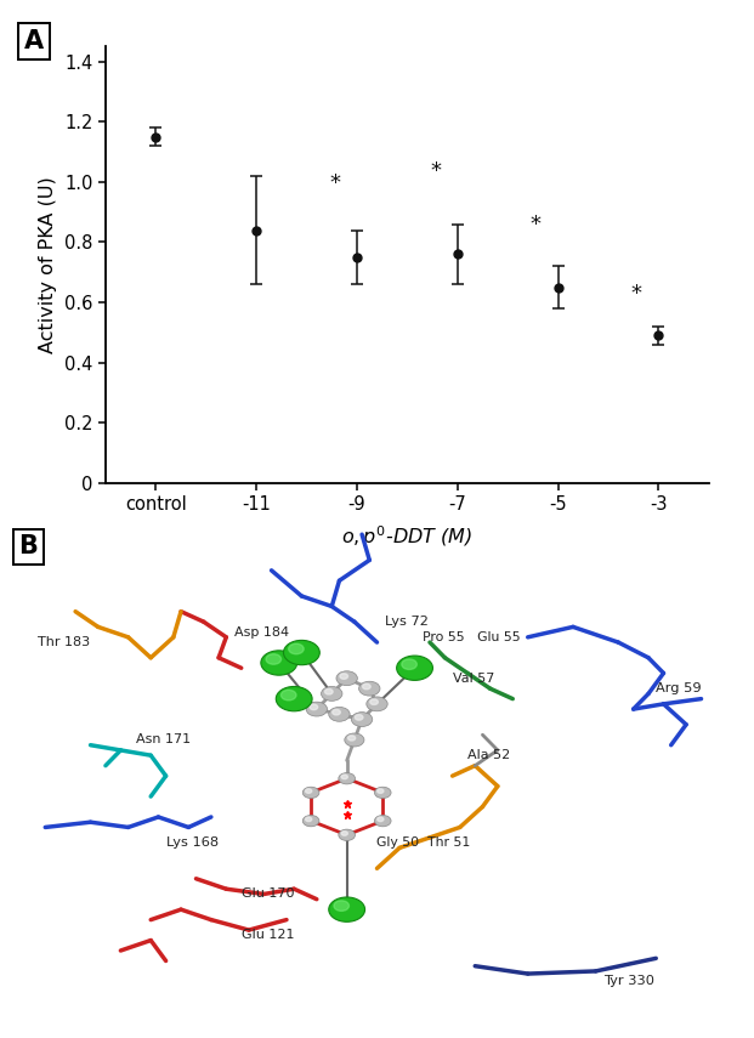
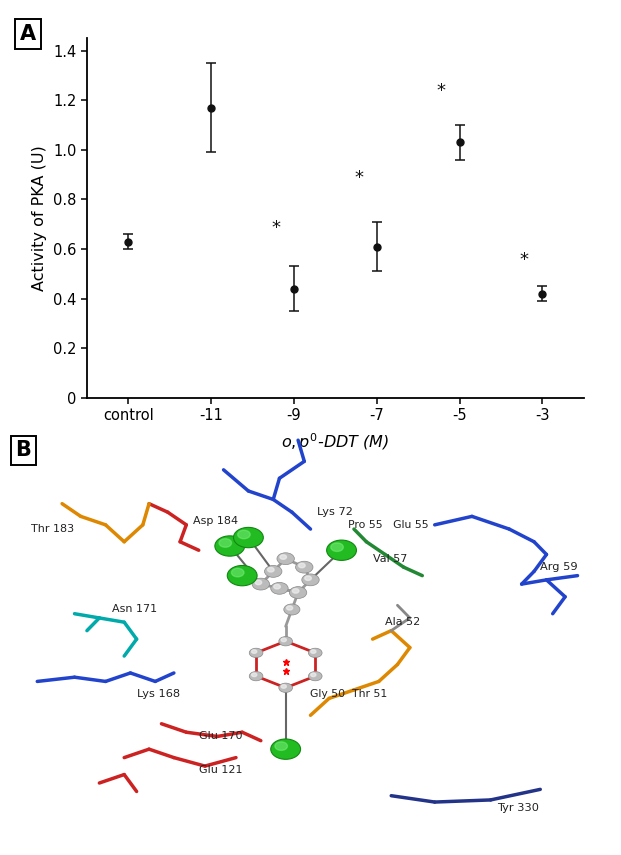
control: 1.15 -> 0.63
-11: 0.84 -> 1.17
-9: 0.75 -> 0.44
-7: 0.76 -> 0.61
-5: 0.65 -> 1.03
-3: 0.49 -> 0.42
